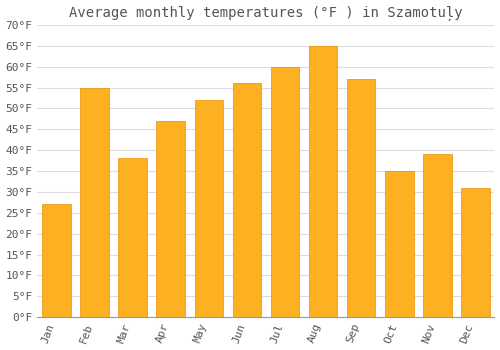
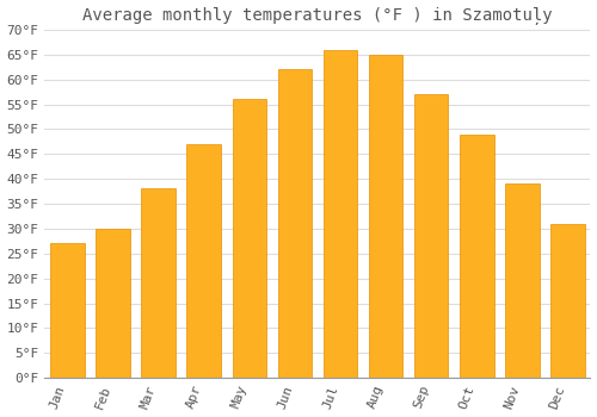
Feb: 55°F -> 30°F
May: 52°F -> 56°F
Jun: 56°F -> 62°F
Jul: 60°F -> 66°F
Oct: 35°F -> 49°F
